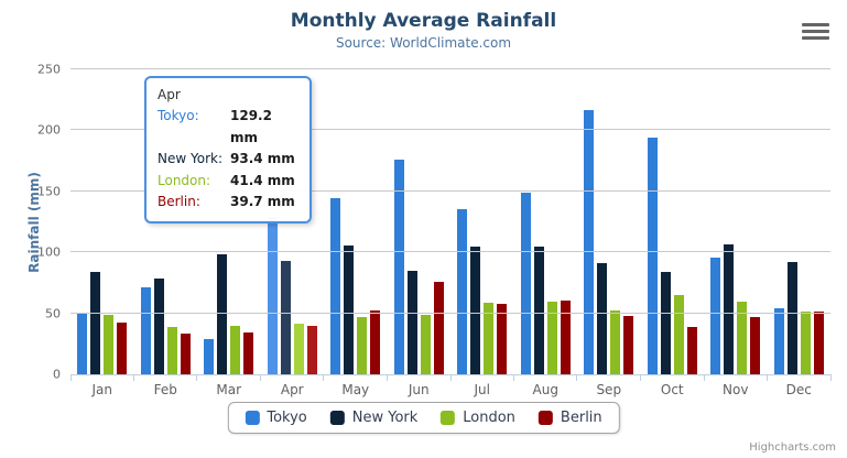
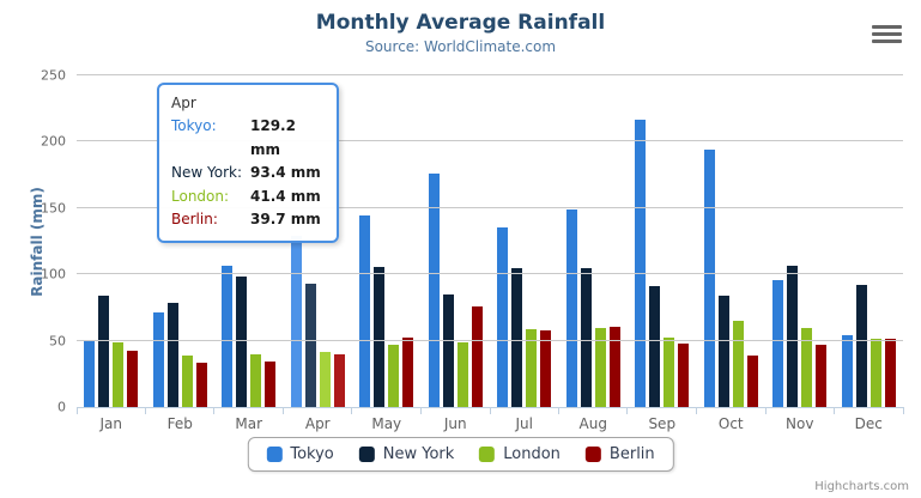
Tokyo/Mar: 29 -> 106
